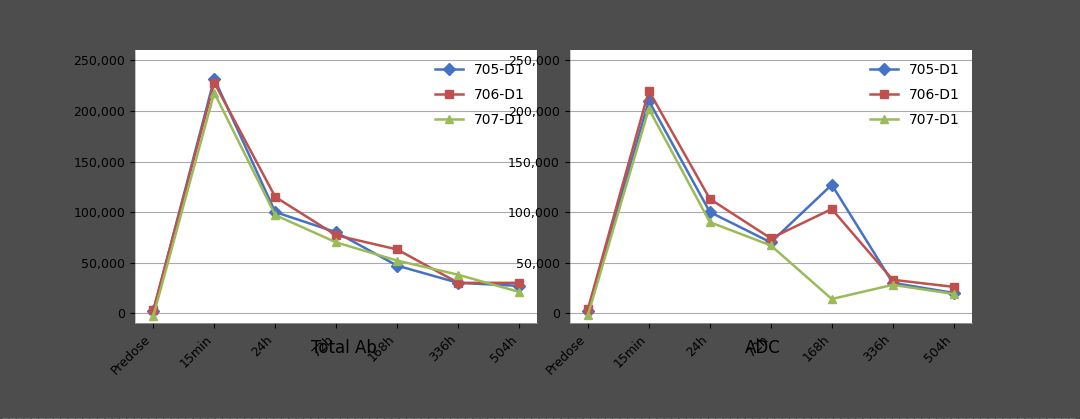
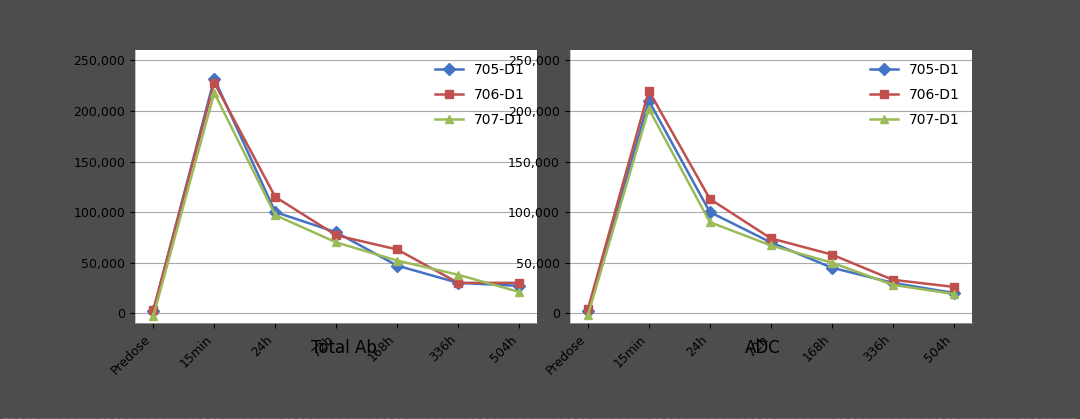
705-D1/168h: 127,000 -> 45,000
706-D1/168h: 103,000 -> 58,000
707-D1/168h: 14,000 -> 50,000
